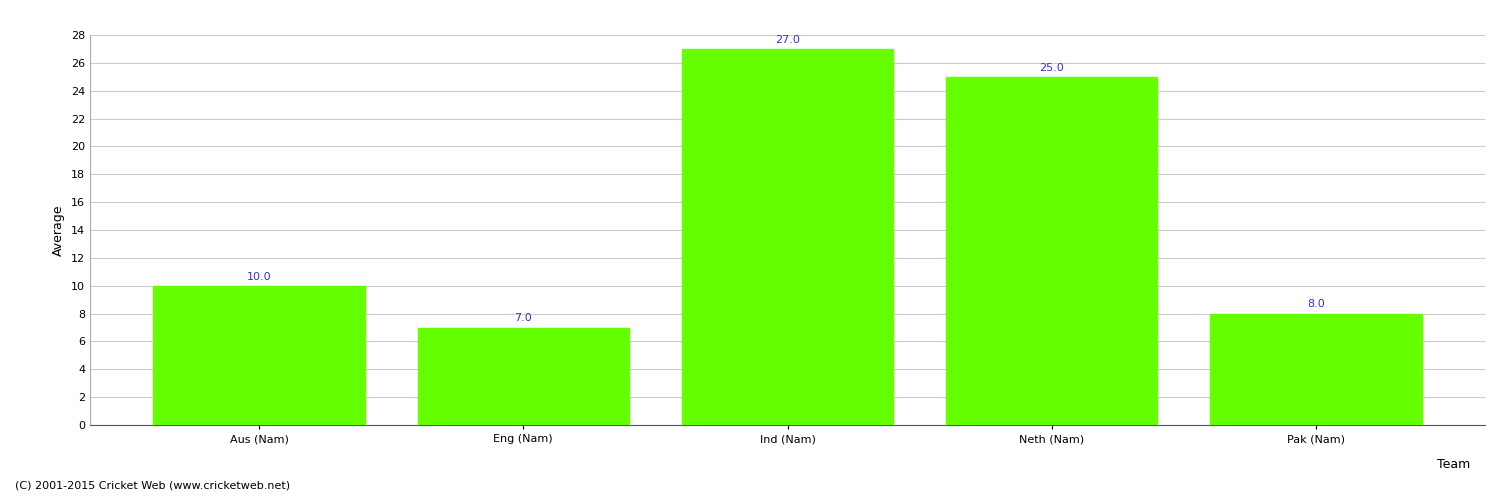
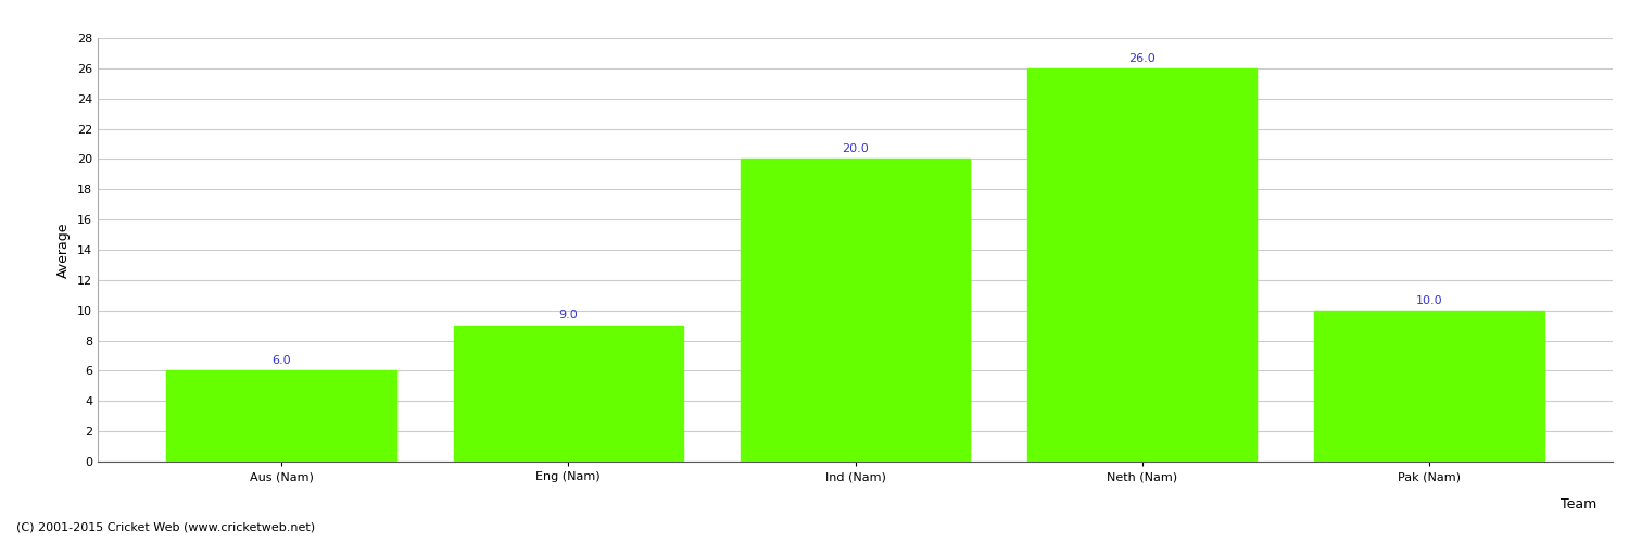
Aus (Nam): 10.0 -> 6.0
Eng (Nam): 7.0 -> 9.0
Ind (Nam): 27.0 -> 20.0
Neth (Nam): 25.0 -> 26.0
Pak (Nam): 8.0 -> 10.0
